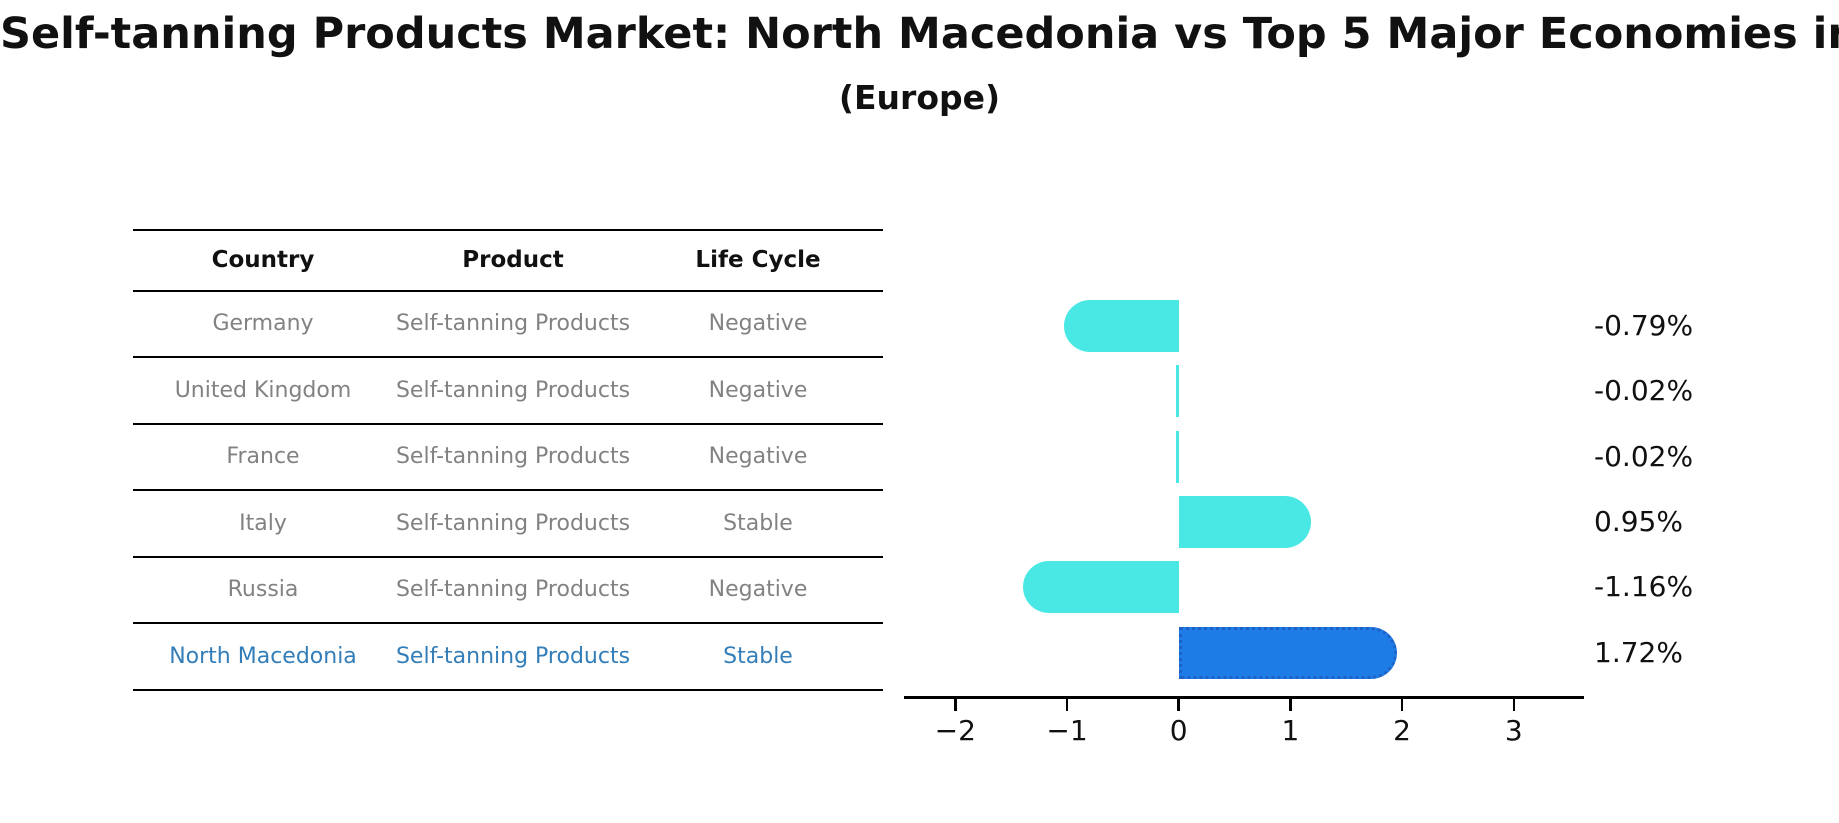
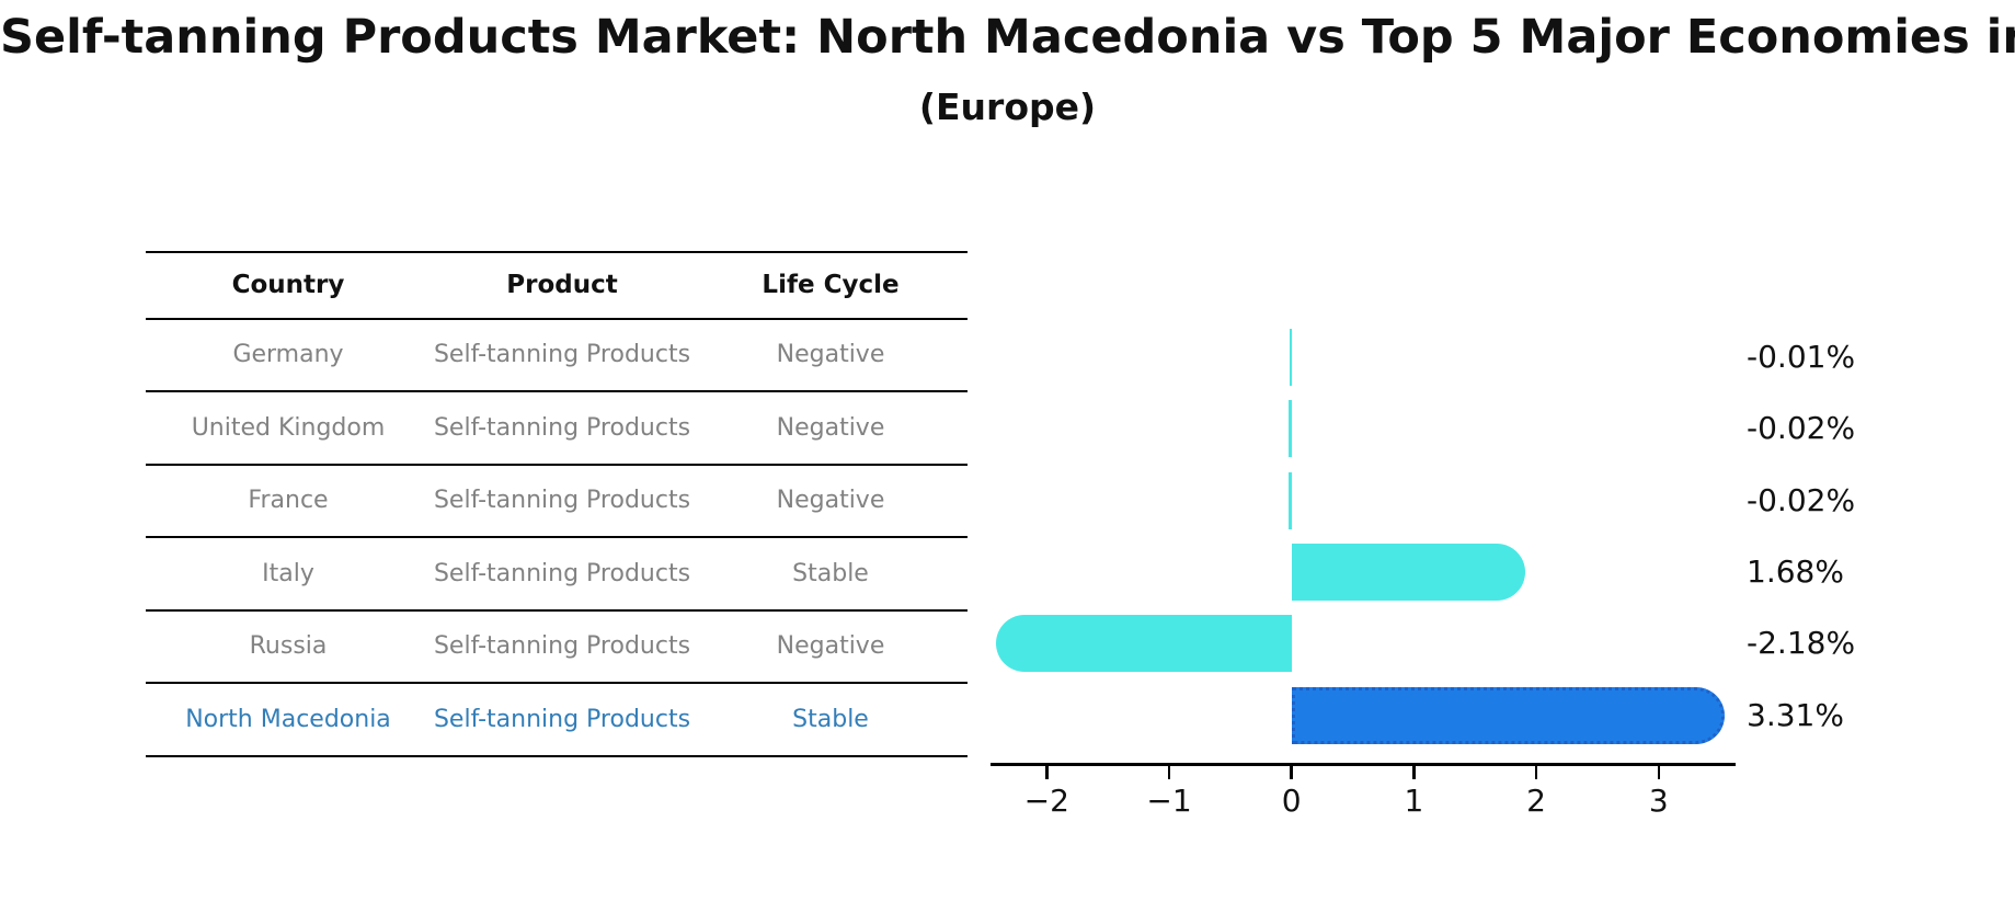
Germany: -0.79% -> -0.01%
Italy: 0.95% -> 1.68%
Russia: -1.16% -> -2.18%
North Macedonia: 1.72% -> 3.31%
